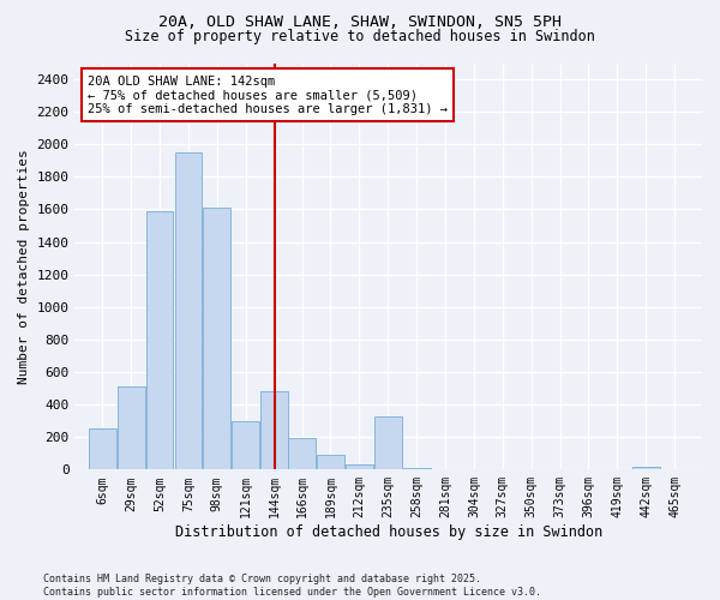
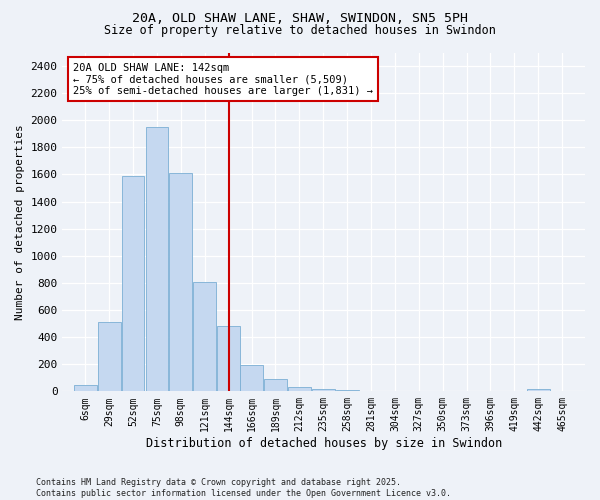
6sqm: 250 -> 50
121sqm: 300 -> 810
235sqm: 330 -> 20
